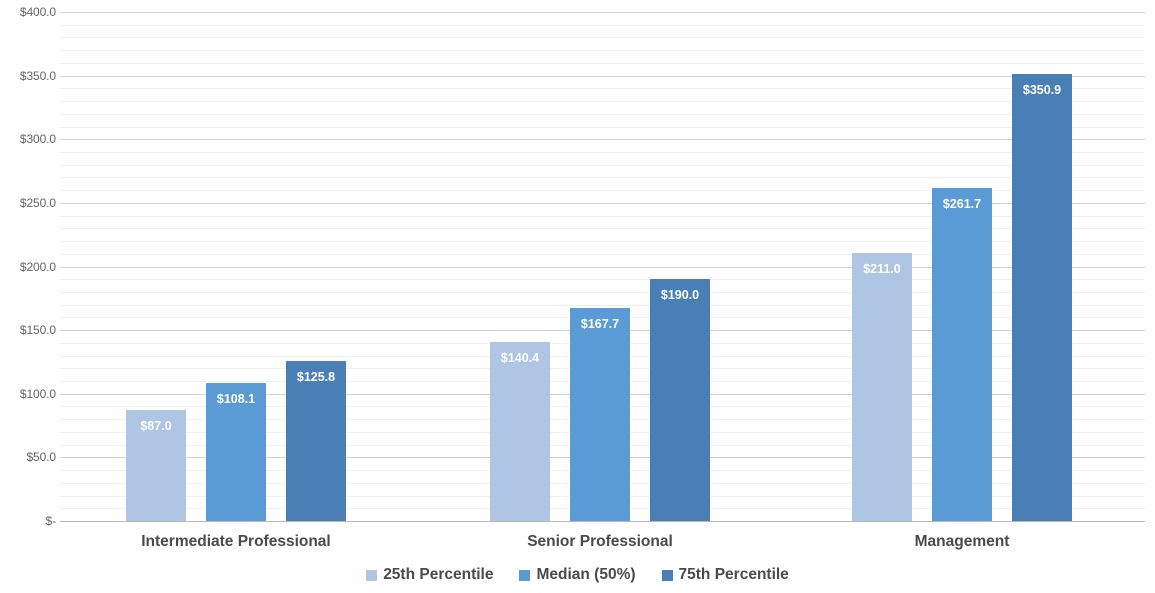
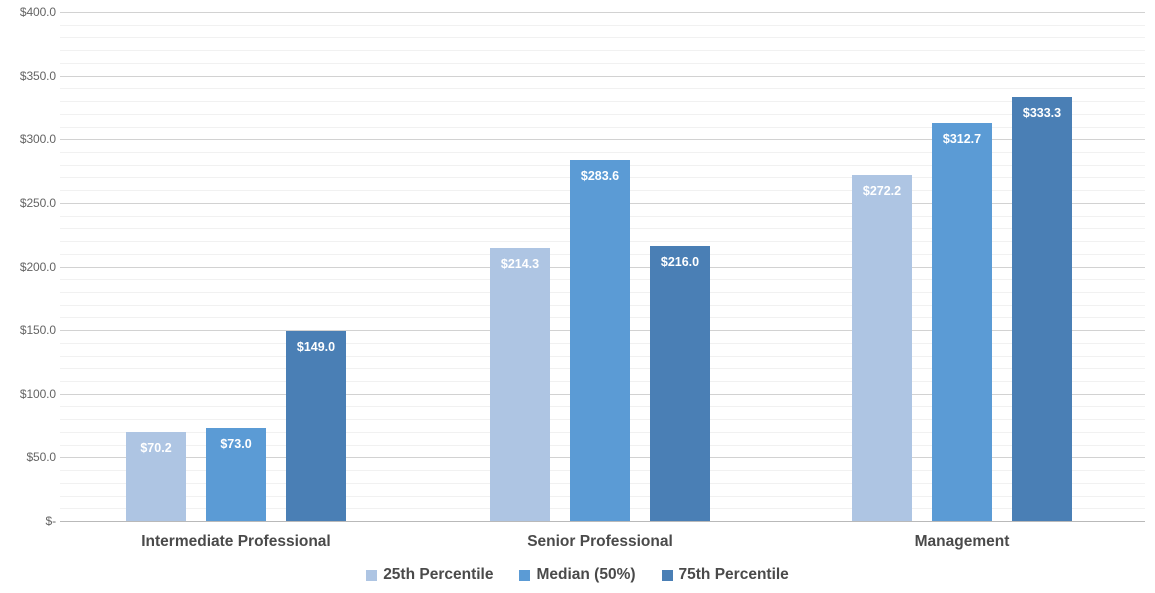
25th Percentile/Intermediate Professional: $87.0 -> $70.2
Median (50%)/Intermediate Professional: $108.1 -> $73.0
75th Percentile/Intermediate Professional: $125.8 -> $149.0
25th Percentile/Senior Professional: $140.4 -> $214.3
Median (50%)/Senior Professional: $167.7 -> $283.6
75th Percentile/Senior Professional: $190.0 -> $216.0
25th Percentile/Management: $211.0 -> $272.2
Median (50%)/Management: $261.7 -> $312.7
75th Percentile/Management: $350.9 -> $333.3
